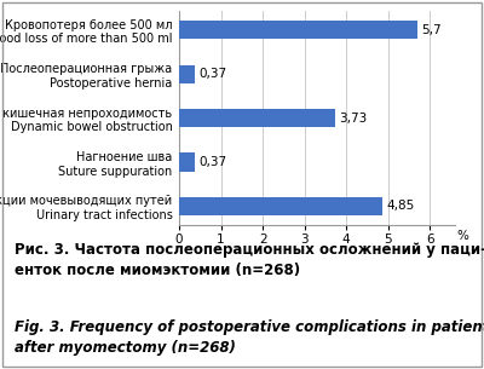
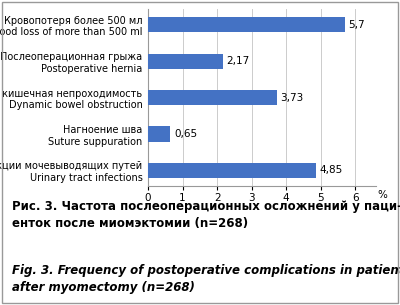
Послеоперационная грыжа Postoperative hernia: 0,37 -> 2,17
Нагноение шва Suture suppuration: 0,37 -> 0,65
